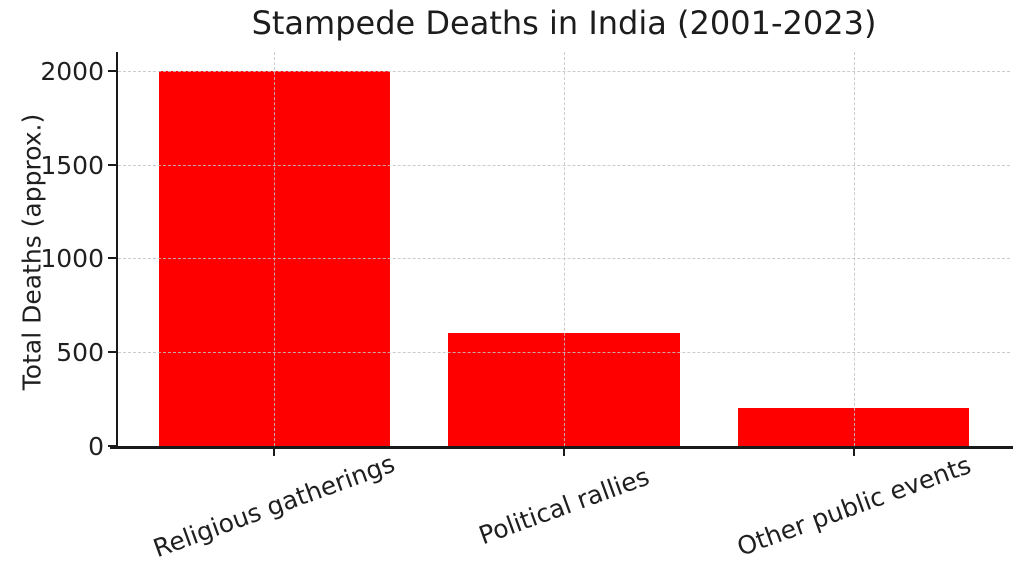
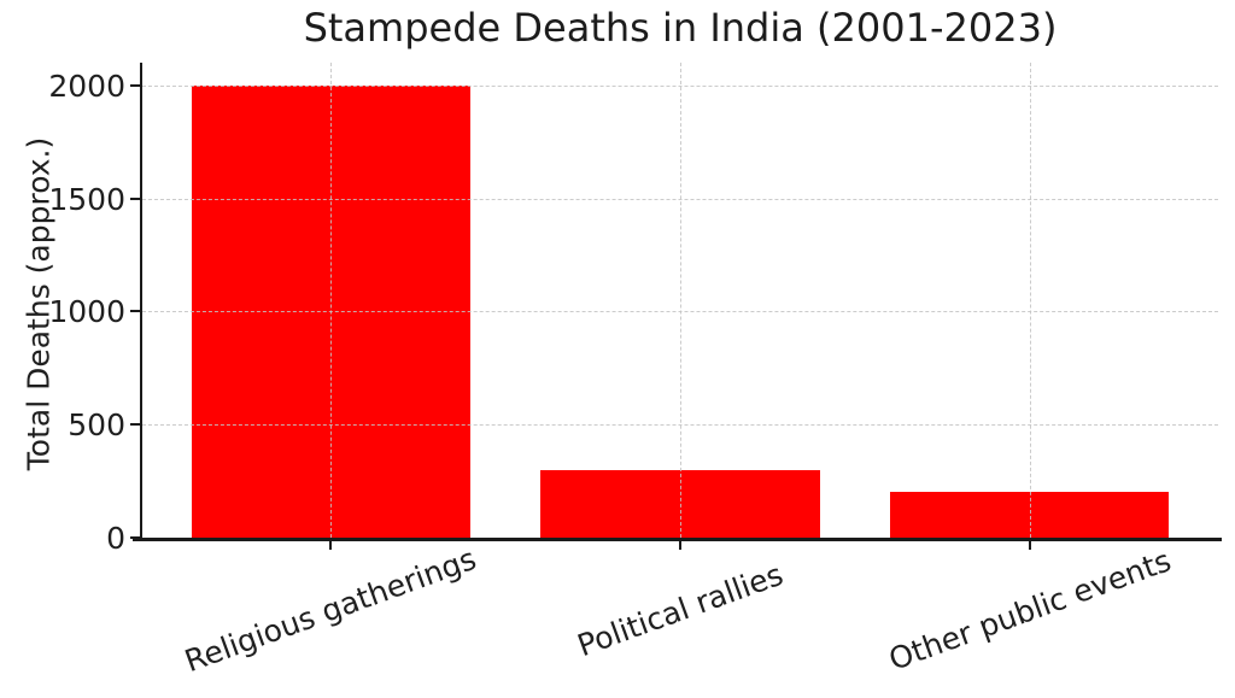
Political rallies: 600 -> 300
